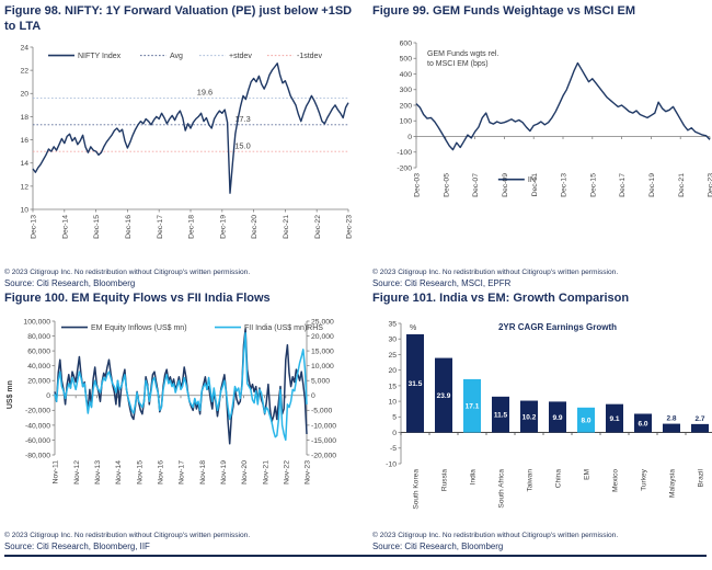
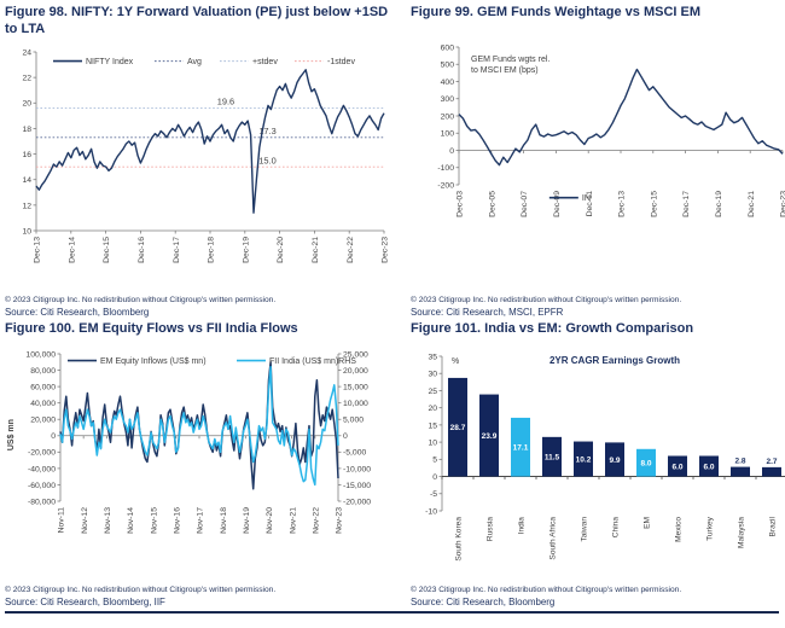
2YR CAGR Earnings Growth/South Korea: 31.5 -> 28.7
2YR CAGR Earnings Growth/Mexico: 9.1 -> 6.0
